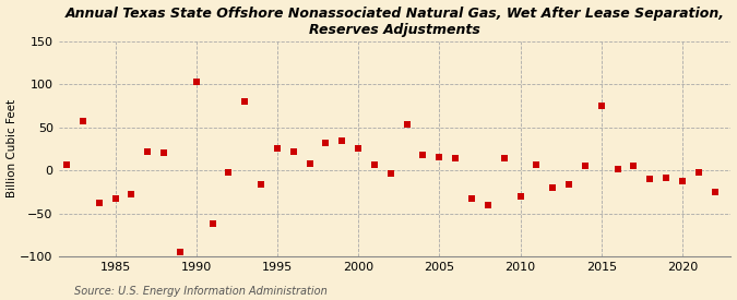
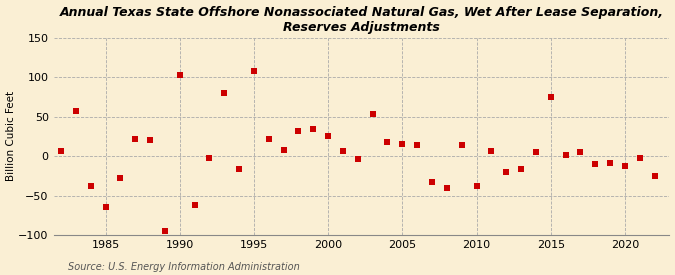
1985: -32 -> -64
1995: 25 -> 108
2010: -30 -> -38
